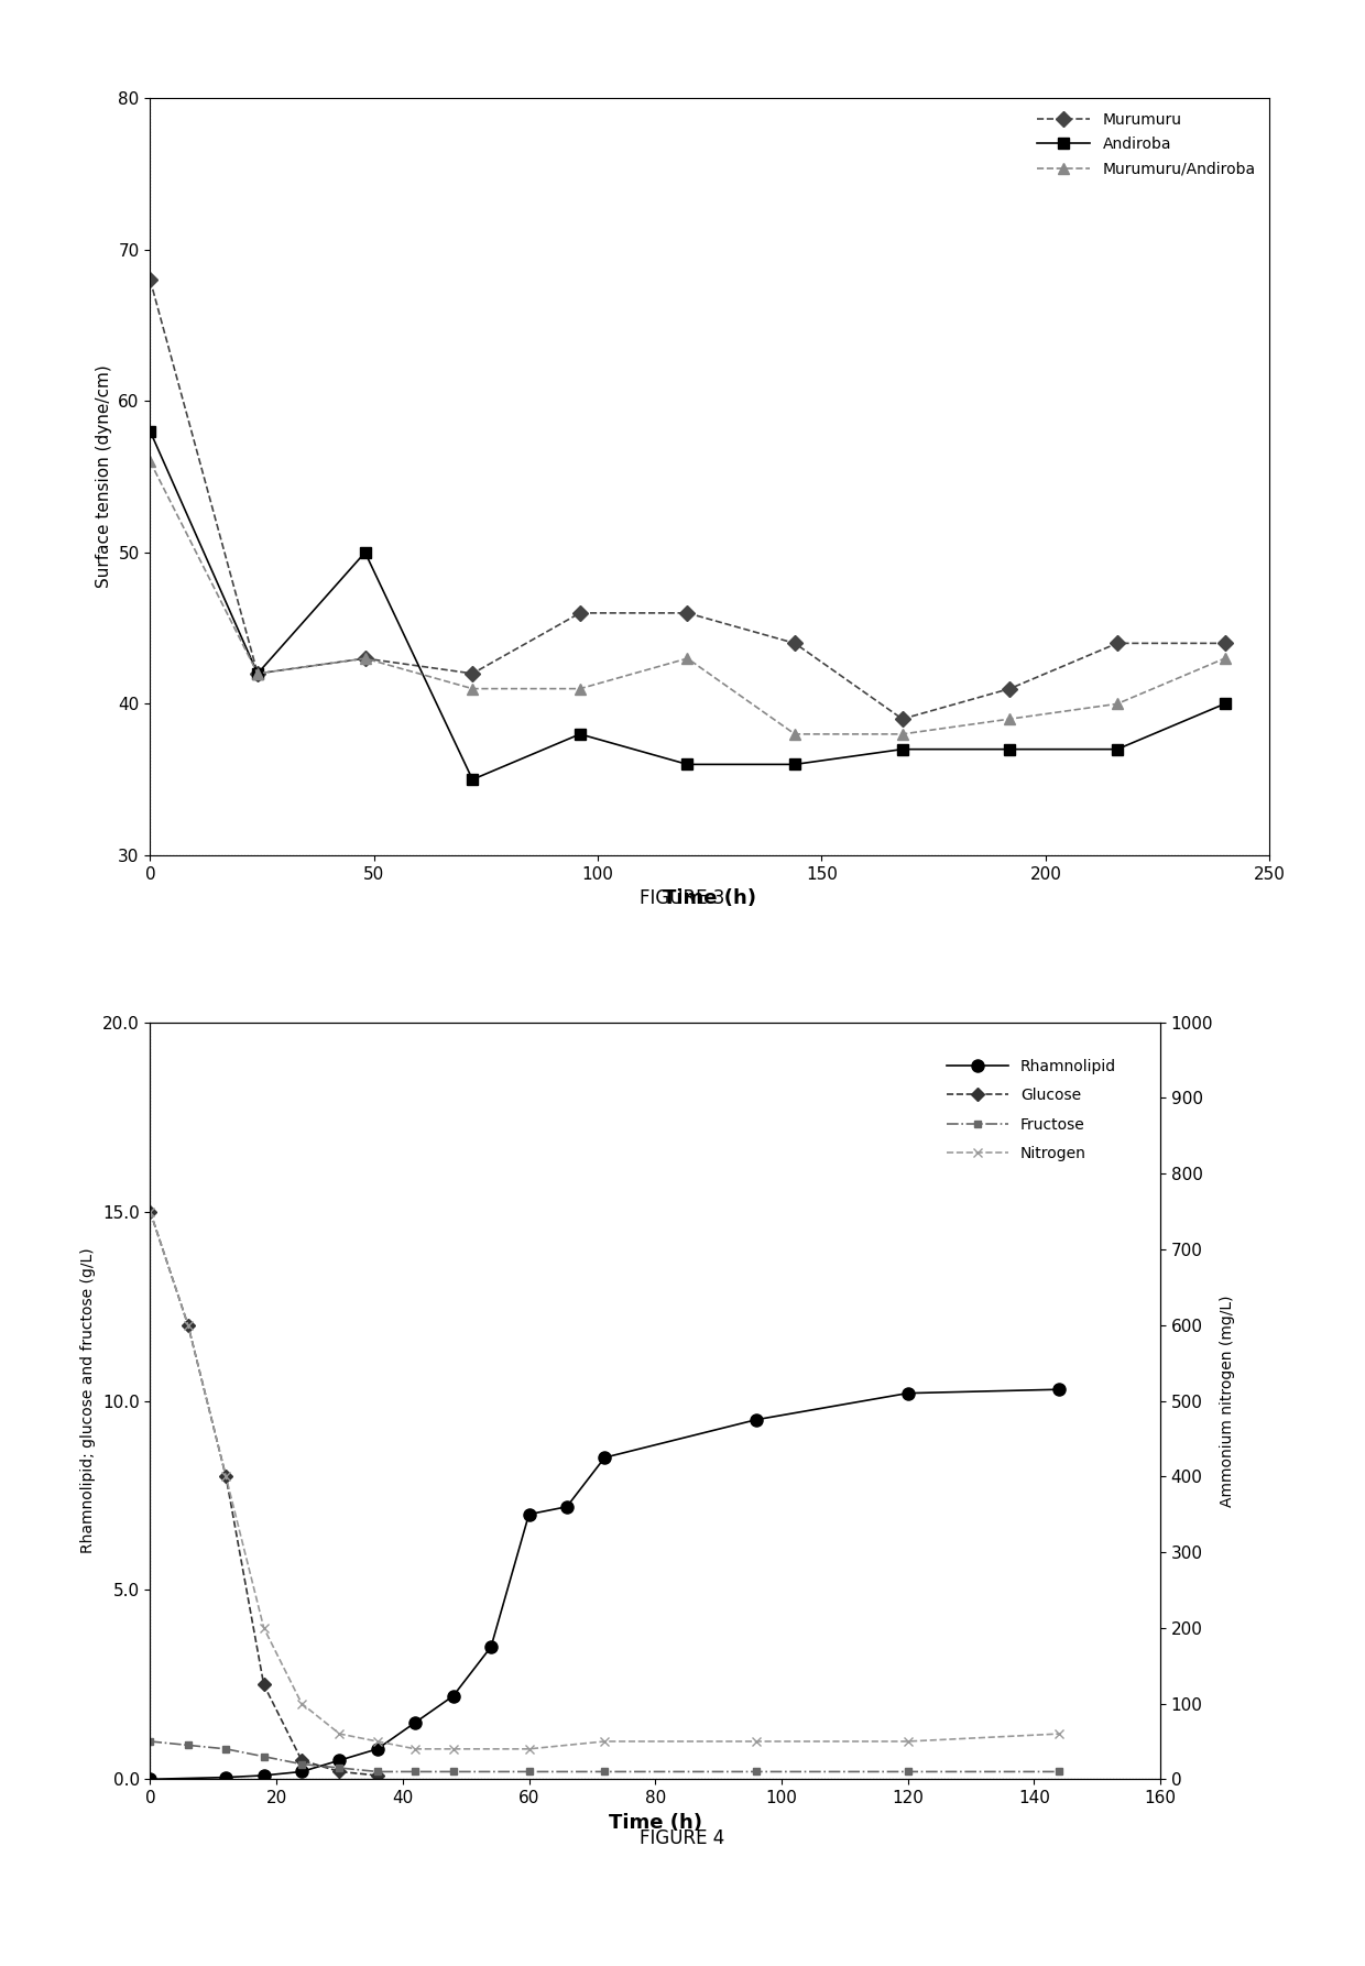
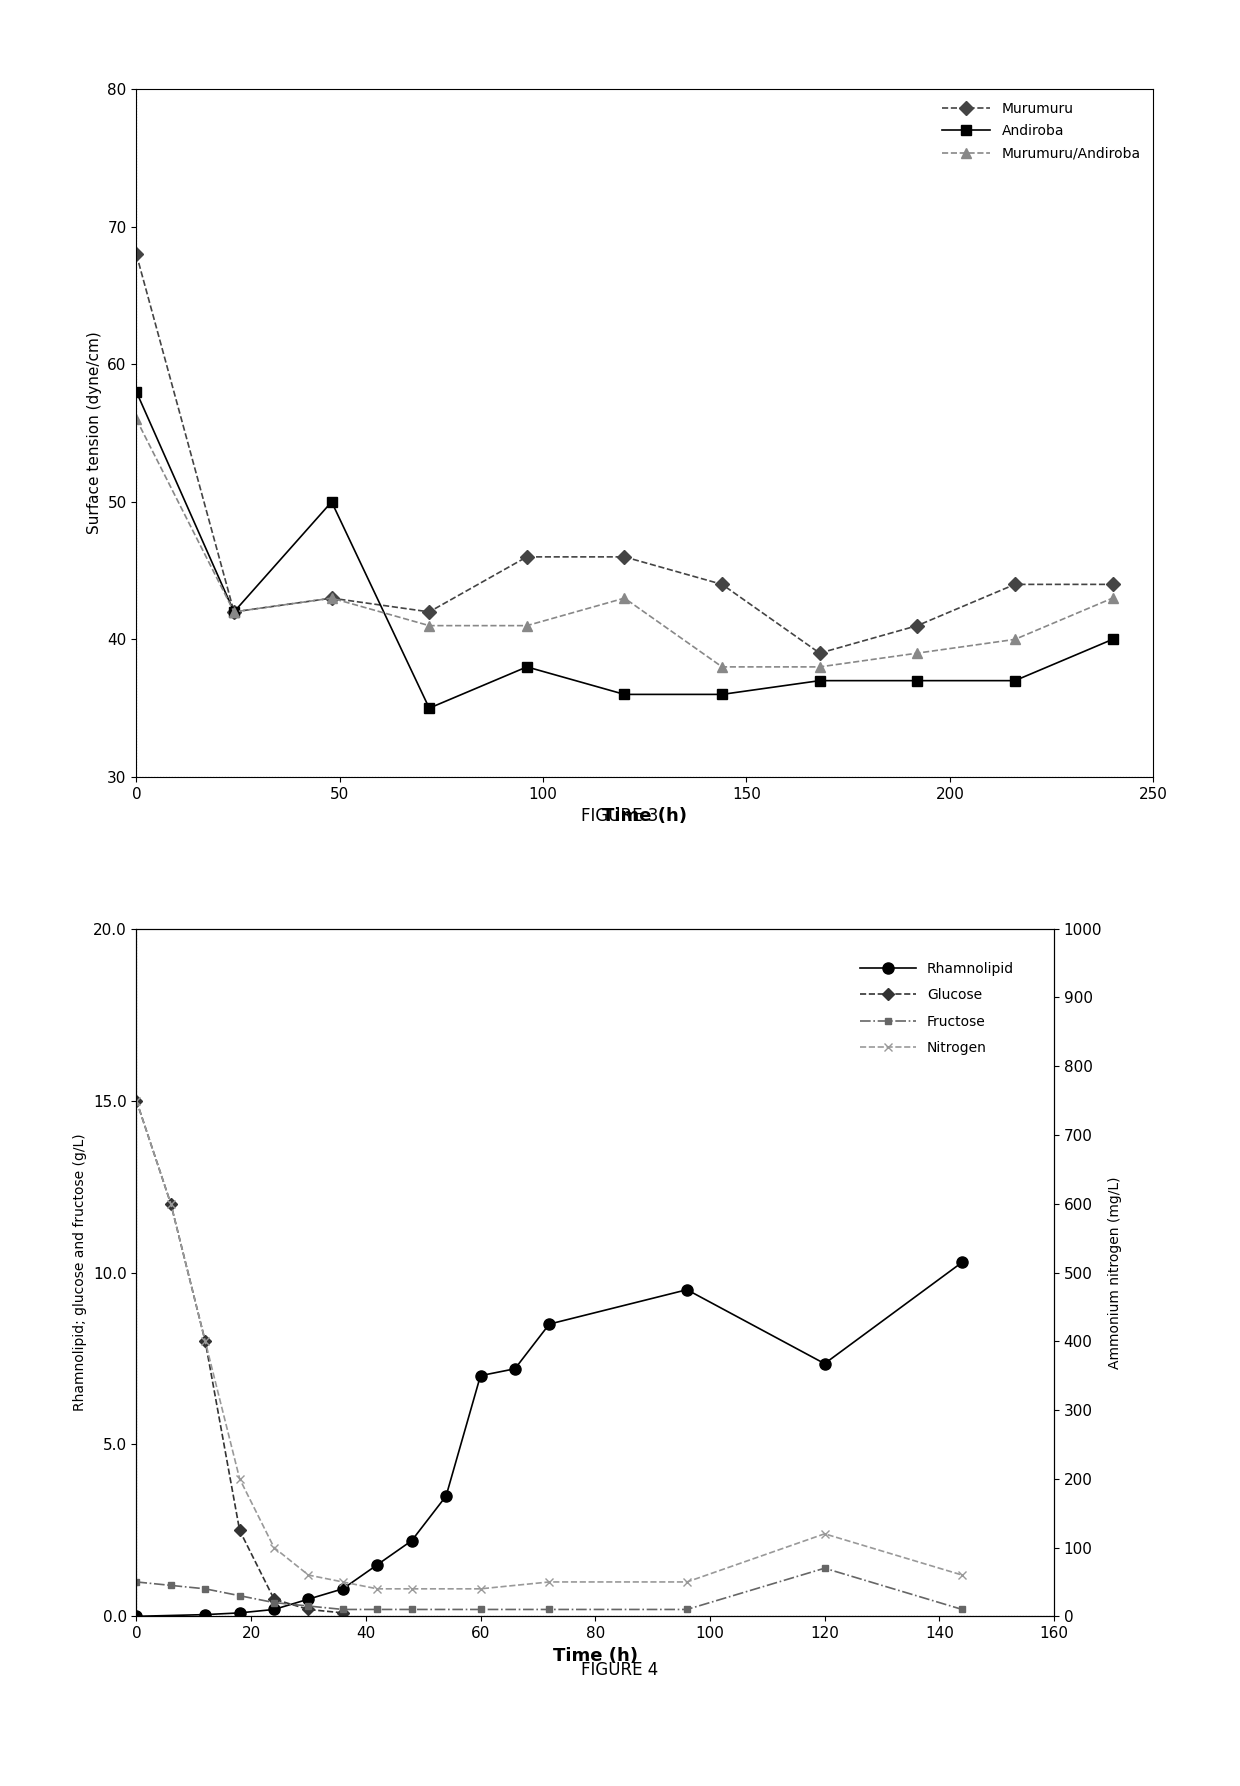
Rhamnolipid/120: 10.20 -> 7.35
Fructose/120: 0.2 -> 1.4
Nitrogen/120: 50 -> 120
